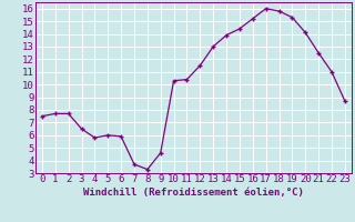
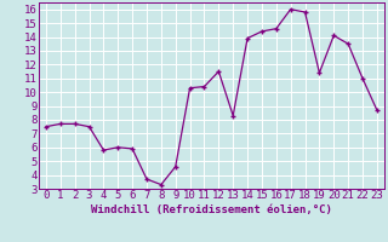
3: 6.5 -> 7.5
13: 13.0 -> 8.3
16: 15.2 -> 14.6
19: 15.3 -> 11.4
21: 12.5 -> 13.5
